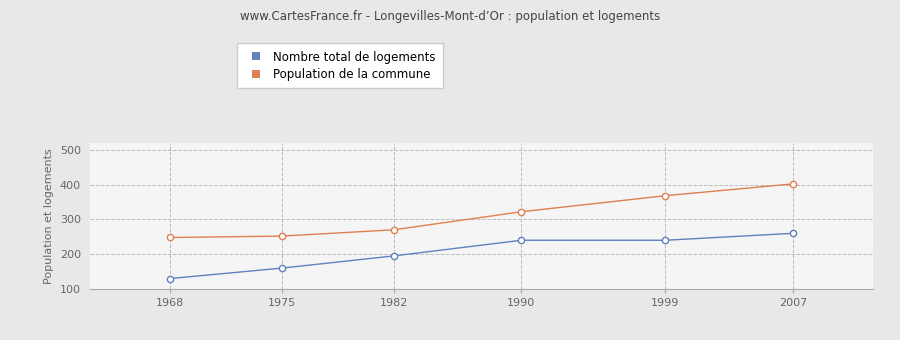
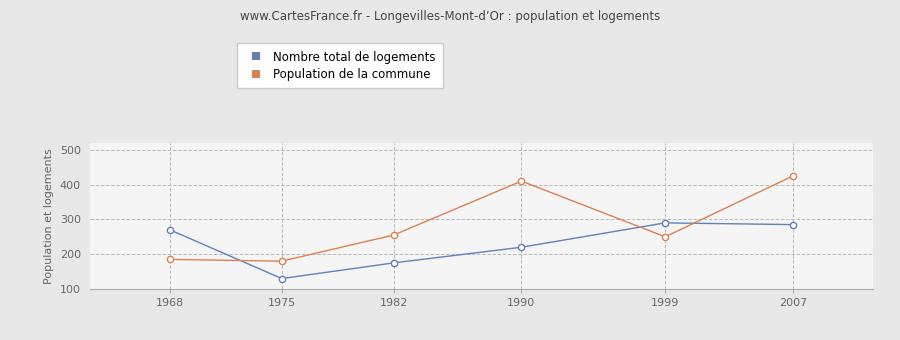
Nombre total de logements/1968: 130 -> 270
Population de la commune/1968: 248 -> 185
Nombre total de logements/1975: 160 -> 130
Population de la commune/1975: 252 -> 180
Nombre total de logements/1982: 195 -> 175
Population de la commune/1982: 270 -> 255
Nombre total de logements/1990: 240 -> 220
Population de la commune/1990: 322 -> 410
Nombre total de logements/1999: 240 -> 290
Population de la commune/1999: 368 -> 250
Nombre total de logements/2007: 260 -> 285
Population de la commune/2007: 402 -> 425
